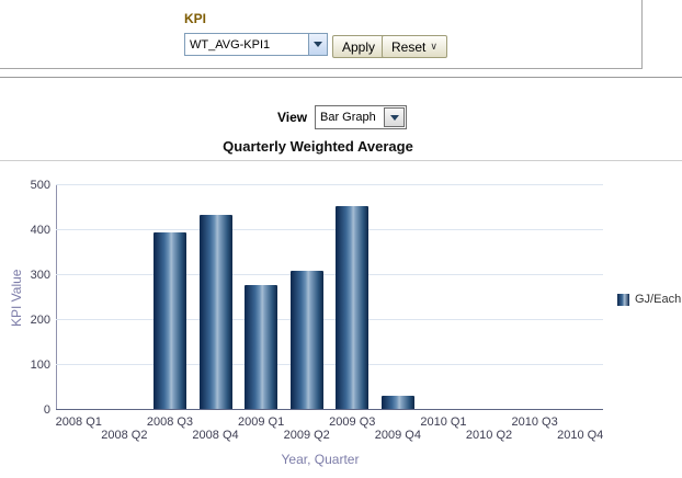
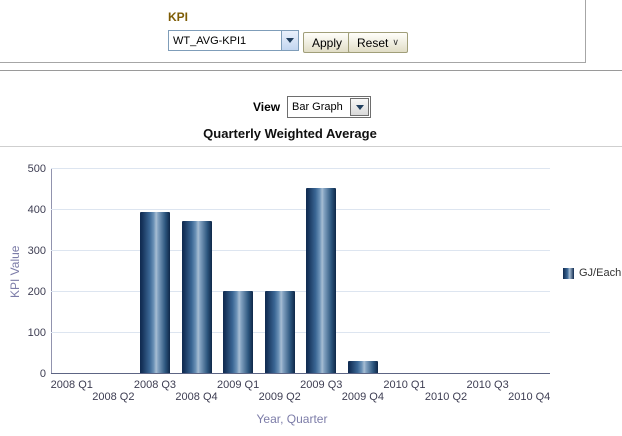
2008 Q4: 430 -> 370
2009 Q1: 280 -> 200
2009 Q2: 310 -> 200
